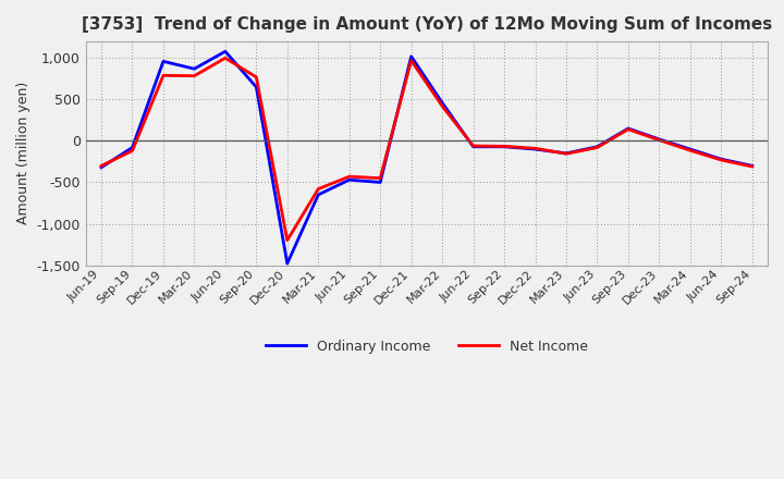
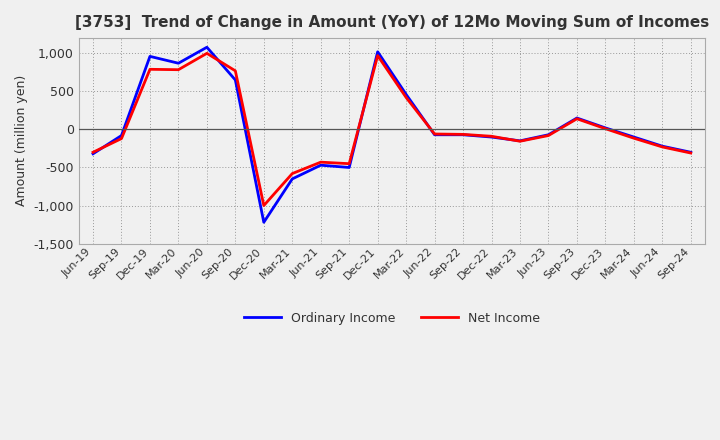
Ordinary Income/Dec-20: -1,480 -> -1,220
Net Income/Dec-20: -1,200 -> -1,000
